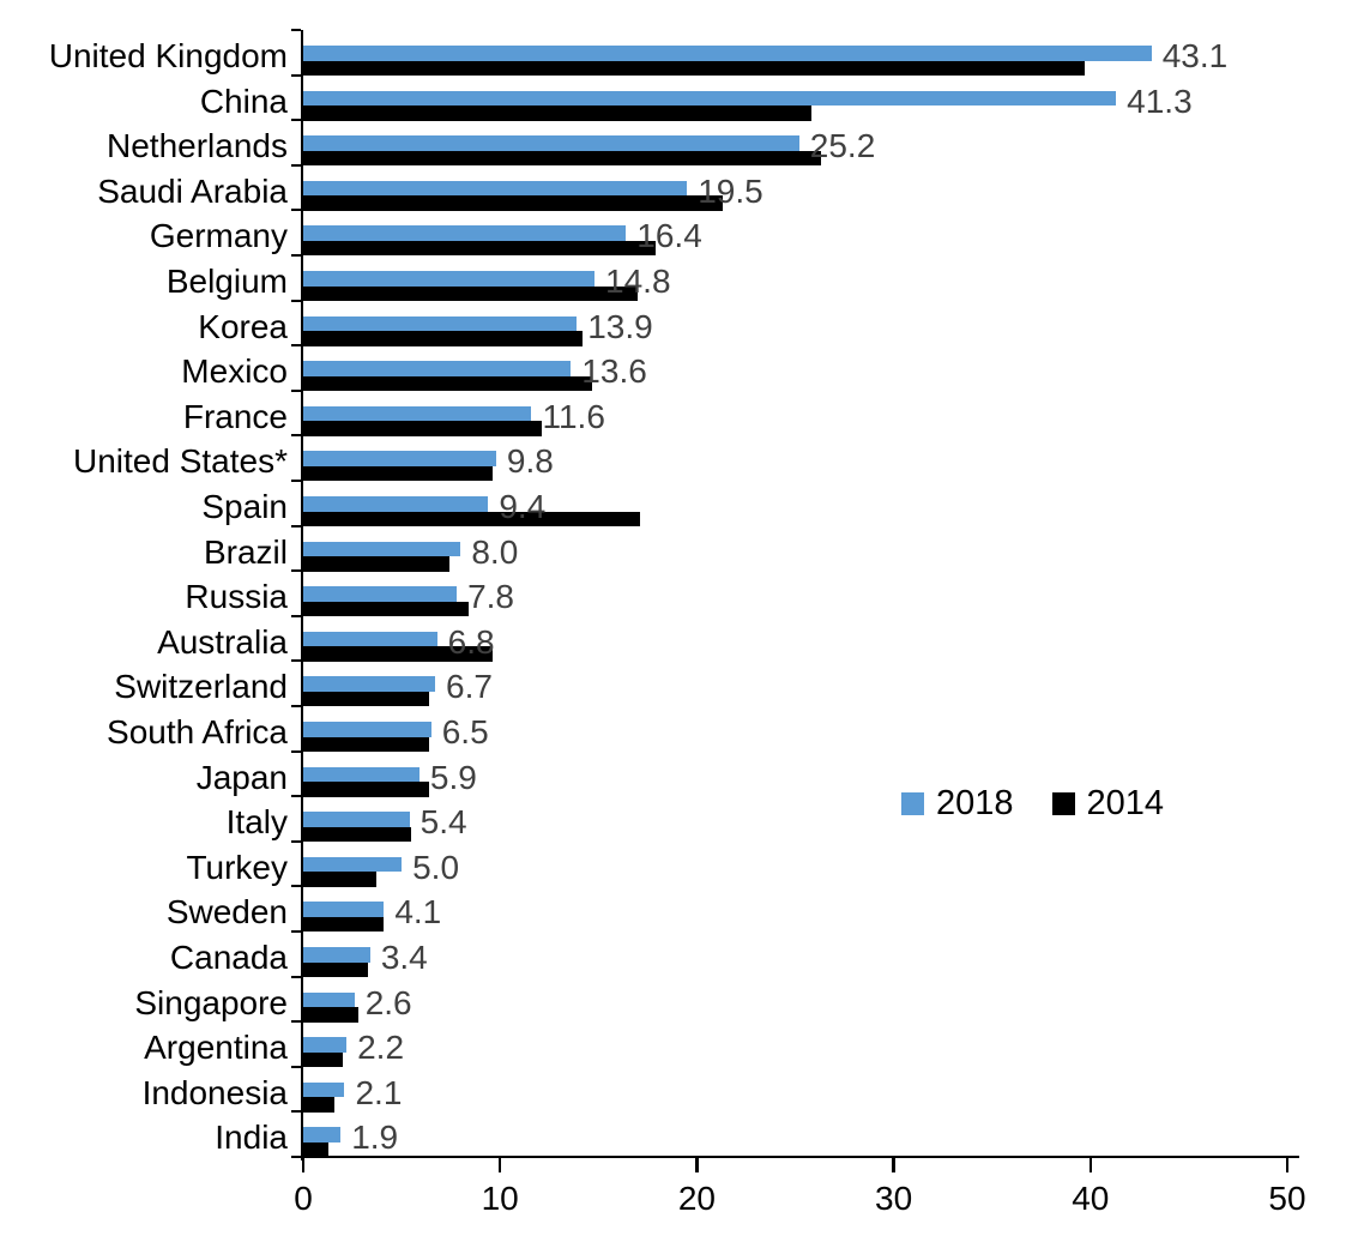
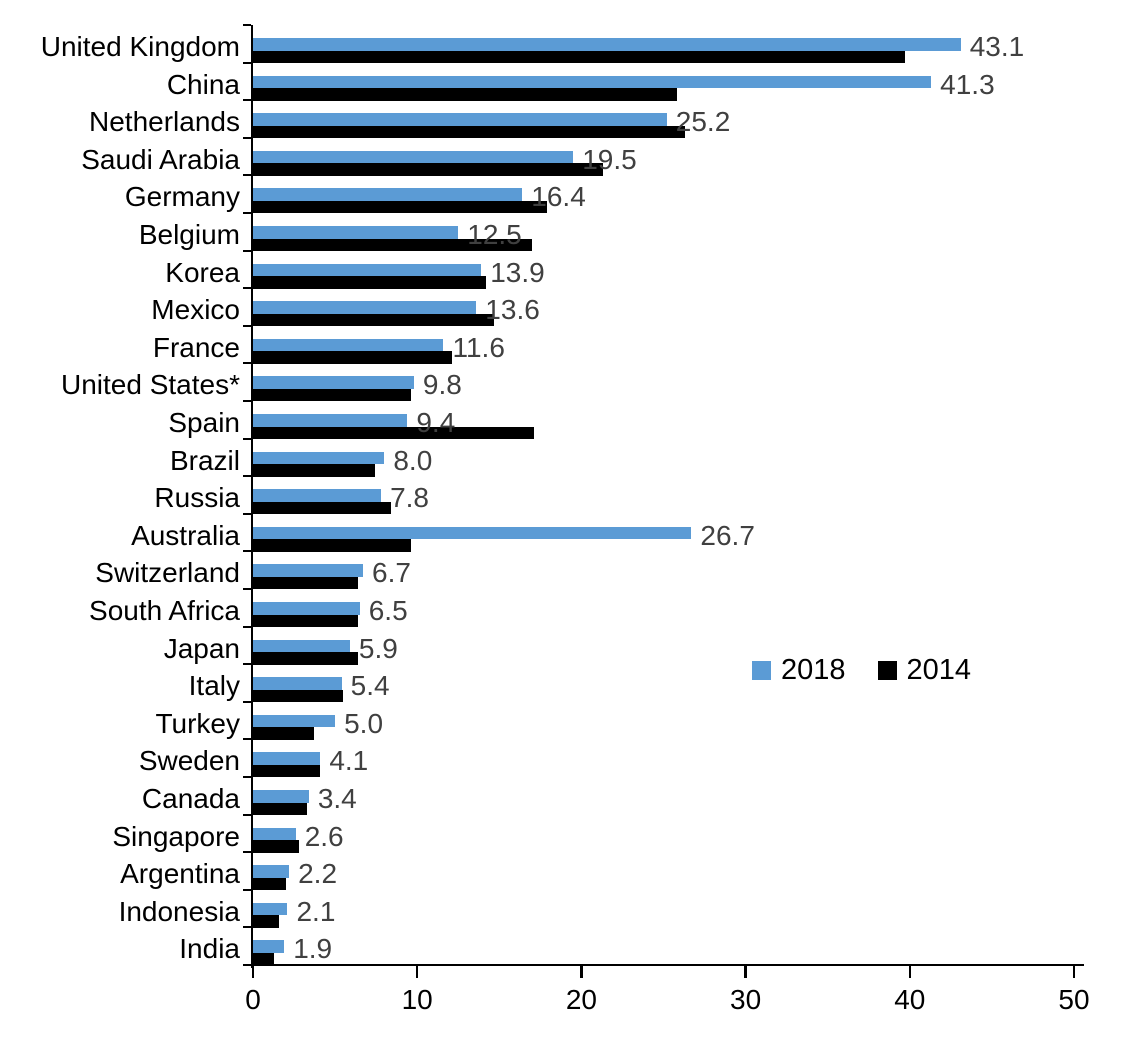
2018/Belgium: 14.8 -> 12.5
2018/Australia: 6.8 -> 26.7
